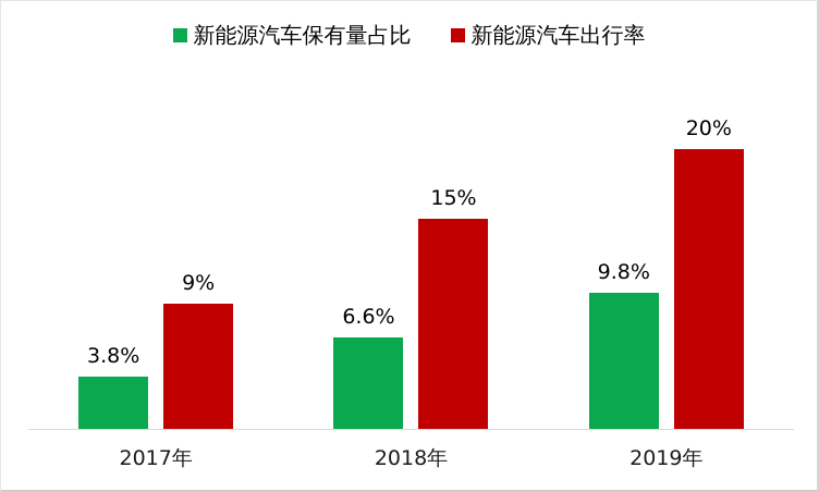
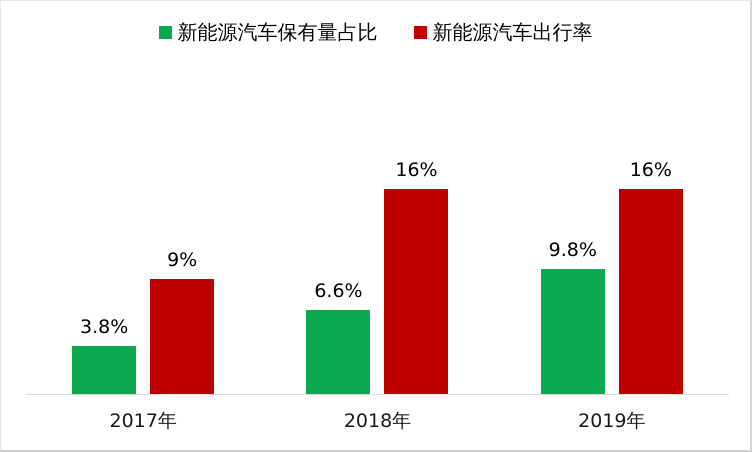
新能源汽车出行率/2018年: 15% -> 16%
新能源汽车出行率/2019年: 20% -> 16%
